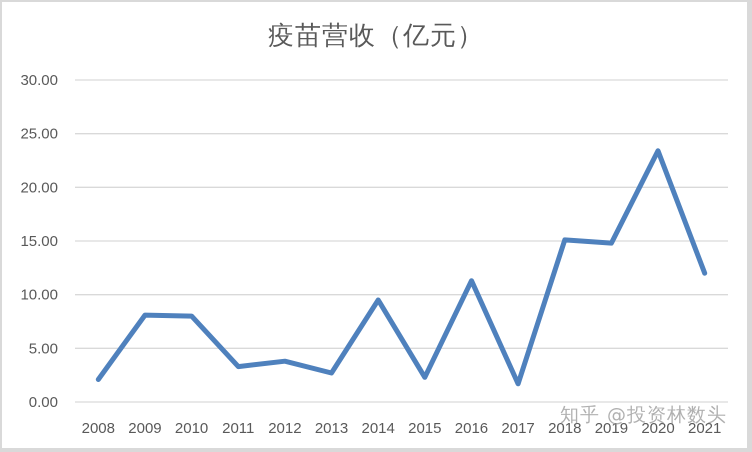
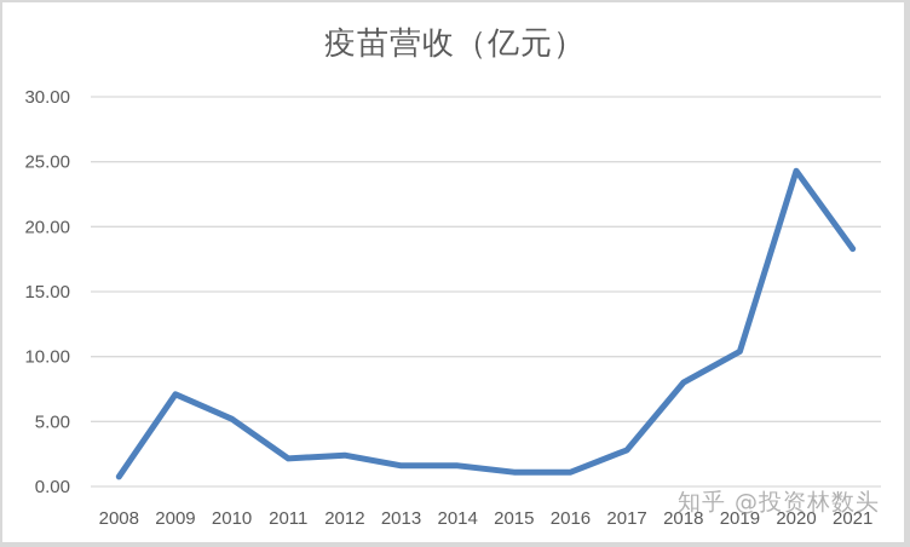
2008: 2.1 -> 0.8
2009: 8.1 -> 7.1
2010: 8.0 -> 5.2
2011: 3.3 -> 2.1
2012: 3.8 -> 2.4
2013: 2.7 -> 1.6
2014: 9.5 -> 1.6
2015: 2.3 -> 1.1
2016: 11.3 -> 1.1
2017: 1.7 -> 2.8
2018: 15.1 -> 8.0
2019: 14.8 -> 10.4
2020: 23.4 -> 24.3
2021: 12.0 -> 18.3
